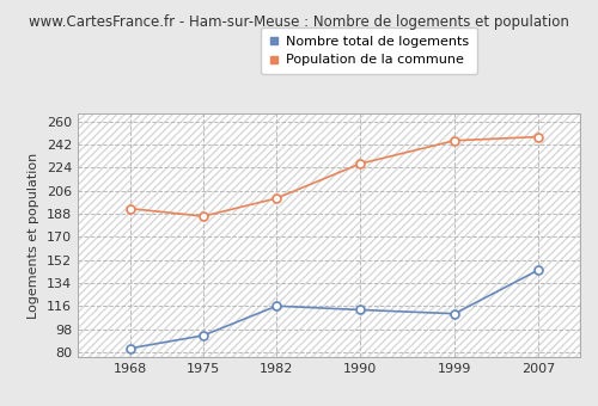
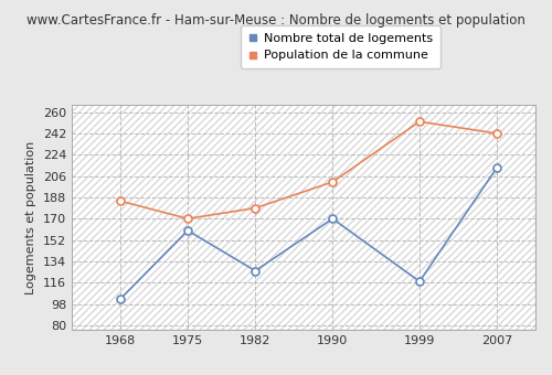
Nombre total de logements/1968: 83 -> 102
Population de la commune/1968: 192 -> 185
Nombre total de logements/1975: 93 -> 160
Population de la commune/1975: 186 -> 170
Nombre total de logements/1982: 116 -> 126
Population de la commune/1982: 200 -> 179
Nombre total de logements/1990: 113 -> 170
Population de la commune/1990: 227 -> 201
Nombre total de logements/1999: 110 -> 117
Population de la commune/1999: 245 -> 252
Nombre total de logements/2007: 144 -> 213
Population de la commune/2007: 248 -> 242
